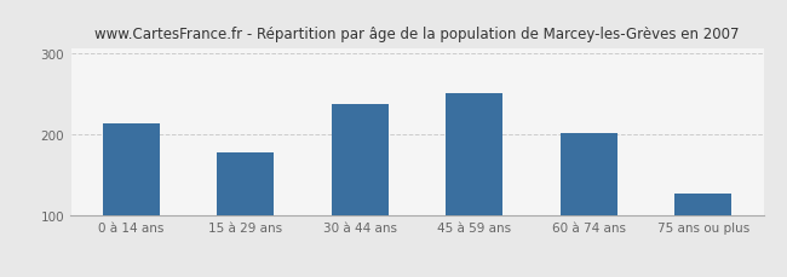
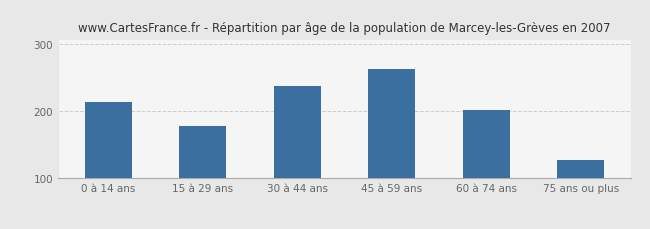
45 à 59 ans: 250 -> 263
